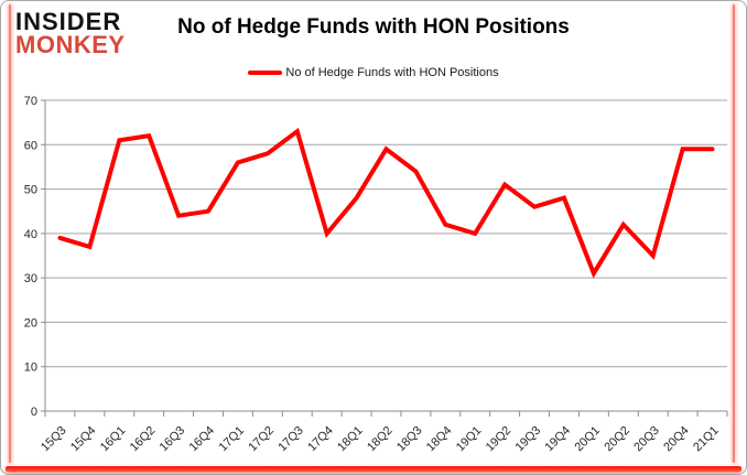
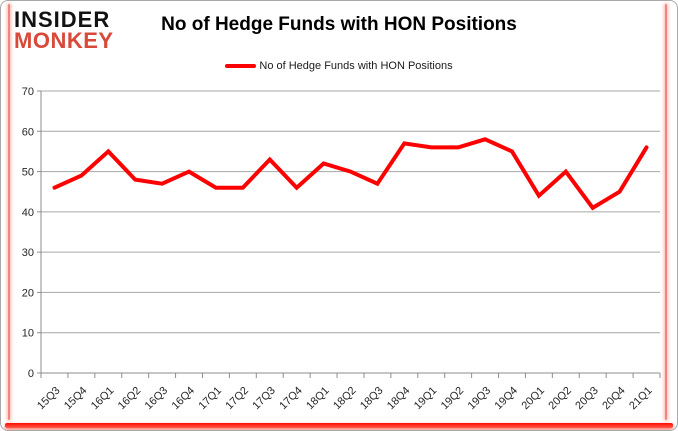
15Q3: 39 -> 46
15Q4: 37 -> 49
16Q1: 61 -> 55
16Q2: 62 -> 48
16Q3: 44 -> 47
16Q4: 45 -> 50
17Q1: 56 -> 46
17Q2: 58 -> 46
17Q3: 63 -> 53
17Q4: 40 -> 46
18Q1: 48 -> 52
18Q2: 59 -> 50
18Q3: 54 -> 47
18Q4: 42 -> 57
19Q1: 40 -> 56
19Q2: 51 -> 56
19Q3: 46 -> 58
19Q4: 48 -> 55
20Q1: 31 -> 44
20Q2: 42 -> 50
20Q3: 35 -> 41
20Q4: 59 -> 45
21Q1: 59 -> 56
